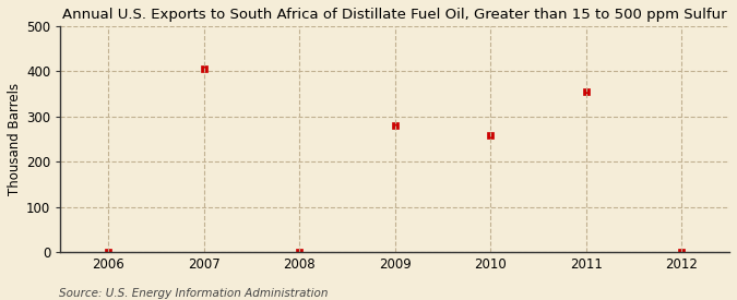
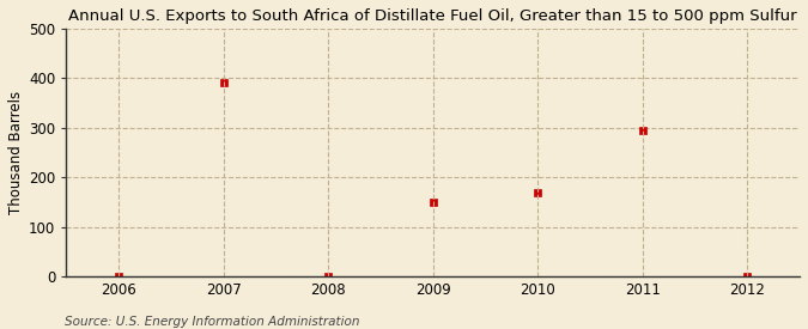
2007: 405 -> 390
2009: 280 -> 150
2010: 258 -> 170
2011: 355 -> 295
